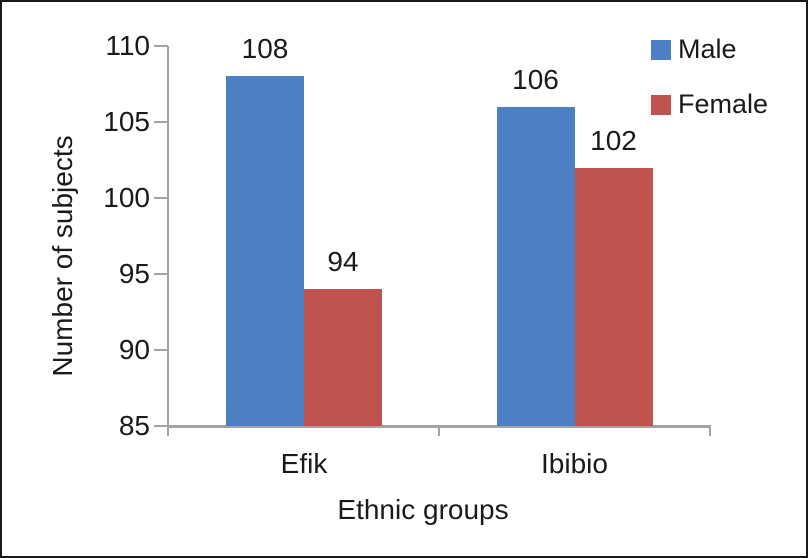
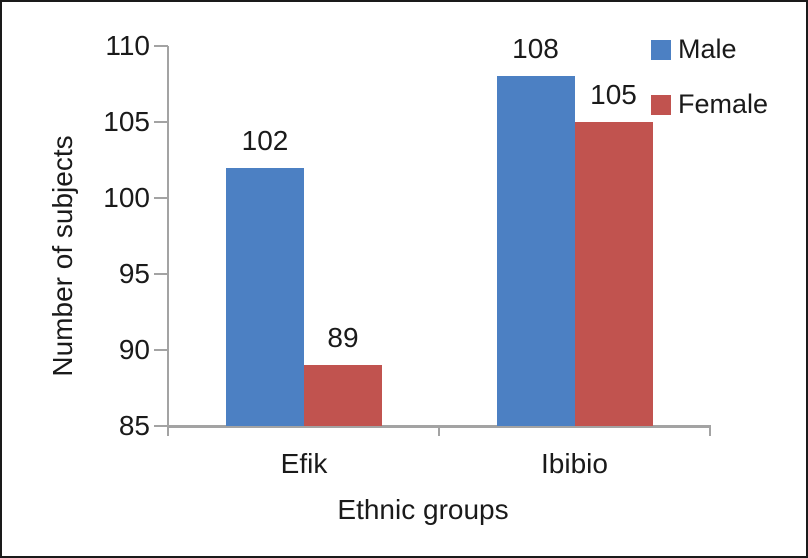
Male/Efik: 108 -> 102
Female/Efik: 94 -> 89
Male/Ibibio: 106 -> 108
Female/Ibibio: 102 -> 105
